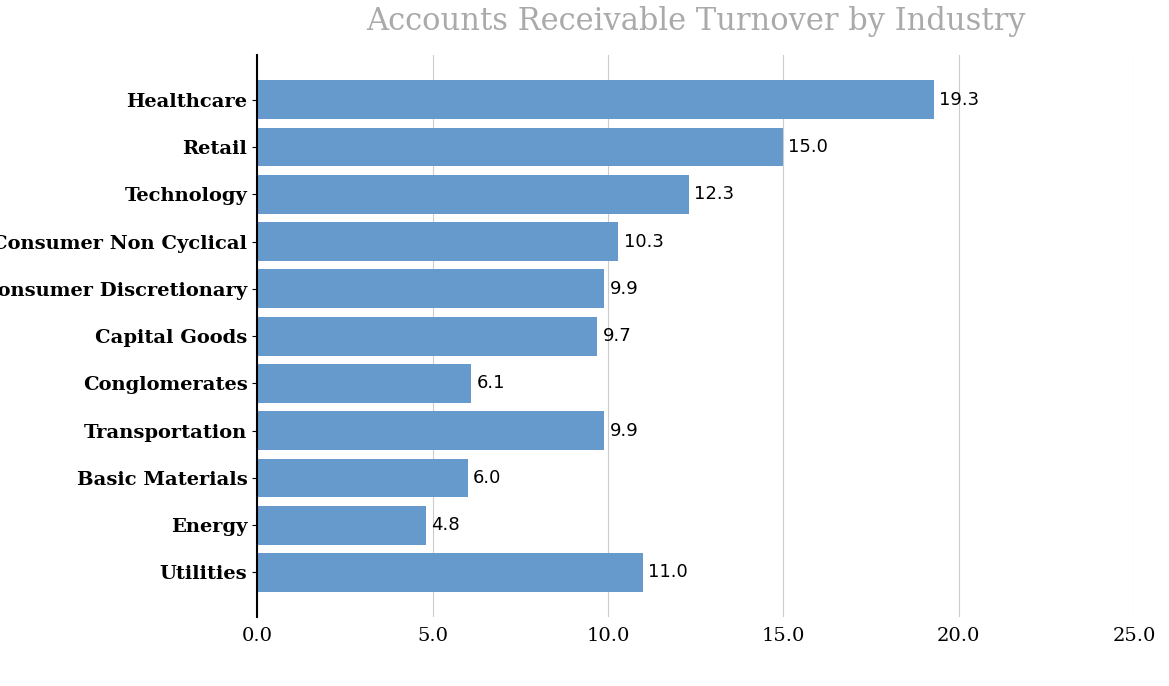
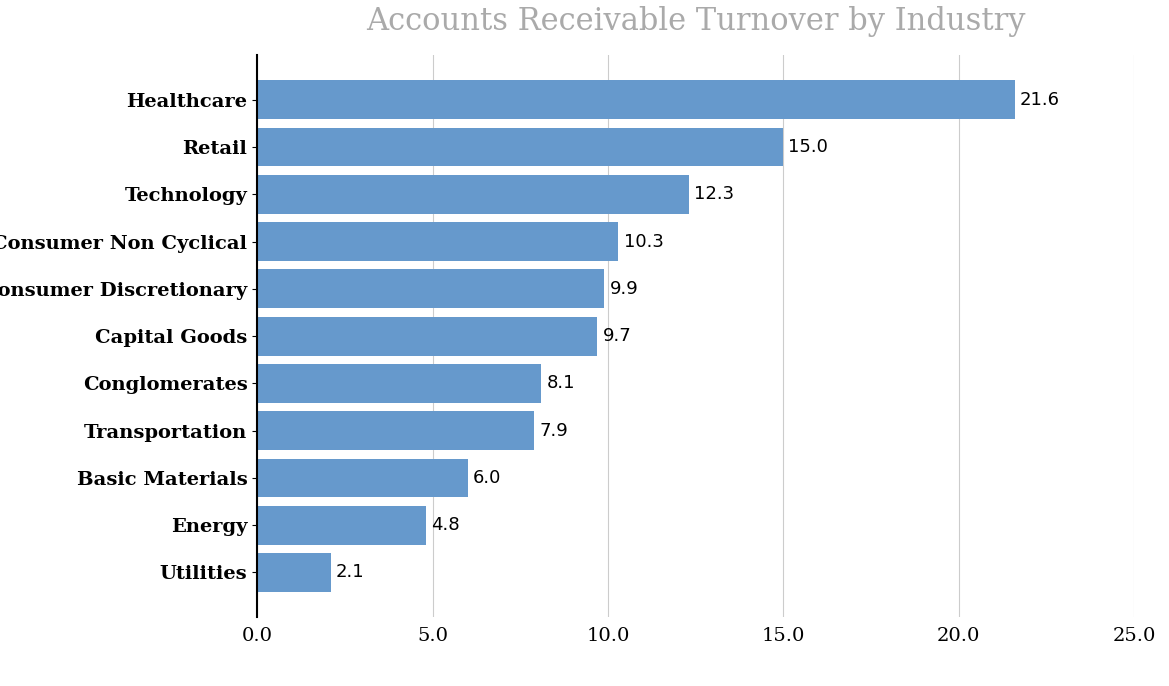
Healthcare: 19.3 -> 21.6
Conglomerates: 6.1 -> 8.1
Transportation: 9.9 -> 7.9
Utilities: 11.0 -> 2.1
